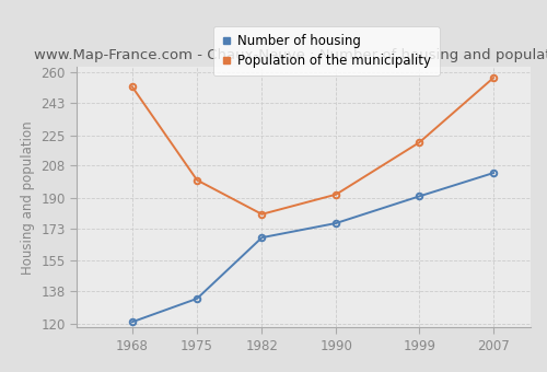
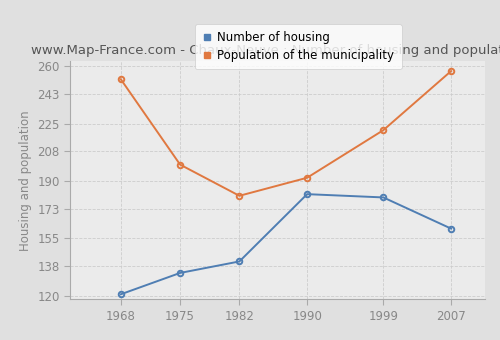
Number of housing/1982: 168 -> 141
Number of housing/1990: 176 -> 182
Number of housing/1999: 191 -> 180
Number of housing/2007: 204 -> 161
